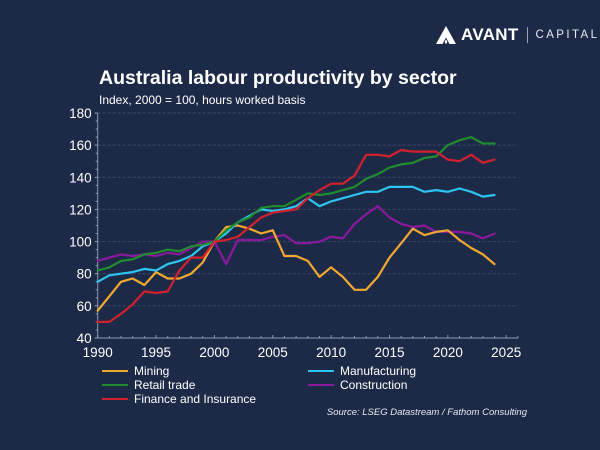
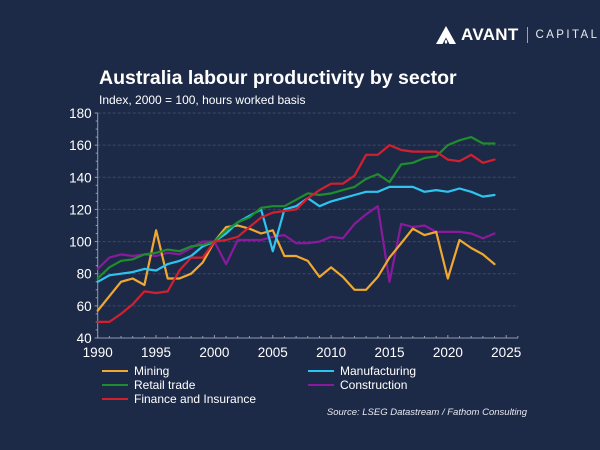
Retail trade/1990: 82 -> 77
Construction/1990: 88 -> 83
Mining/1995: 81 -> 107
Manufacturing/2005: 119 -> 94
Retail trade/2015: 146 -> 137
Construction/2015: 115 -> 75
Finance and Insurance/2015: 153 -> 160
Mining/2020: 107 -> 77
